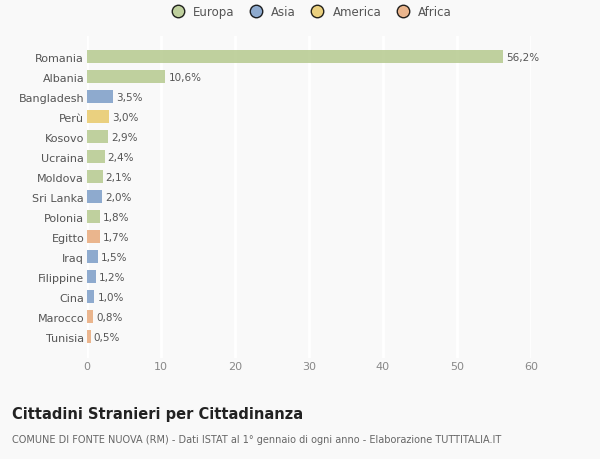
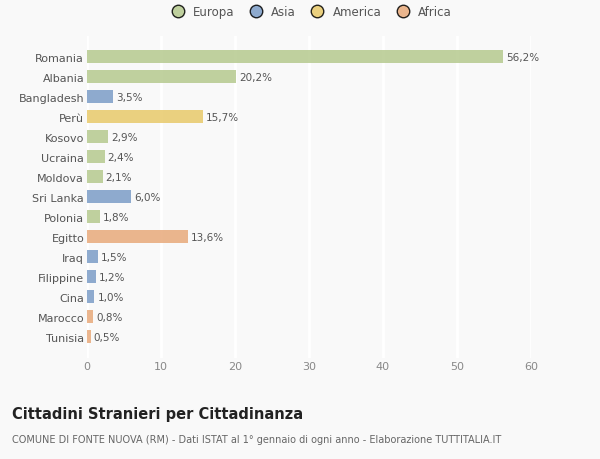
Albania: 10,6% -> 20,2%
Perù: 3,0% -> 15,7%
Sri Lanka: 2,0% -> 6,0%
Egitto: 1,7% -> 13,6%
